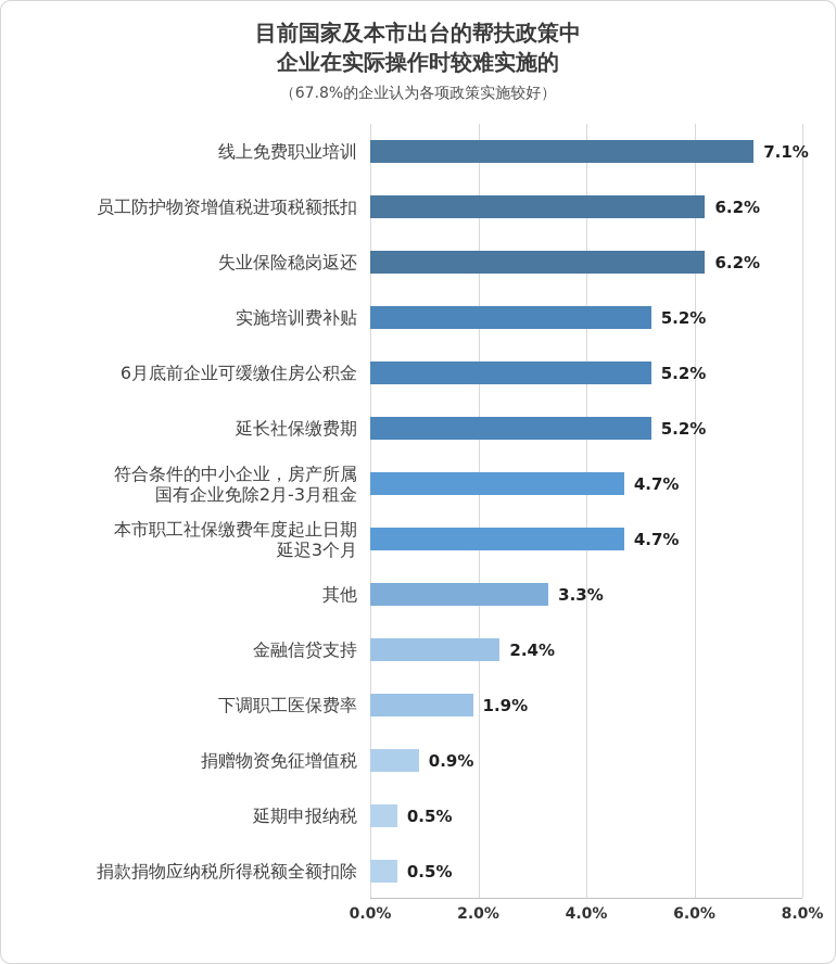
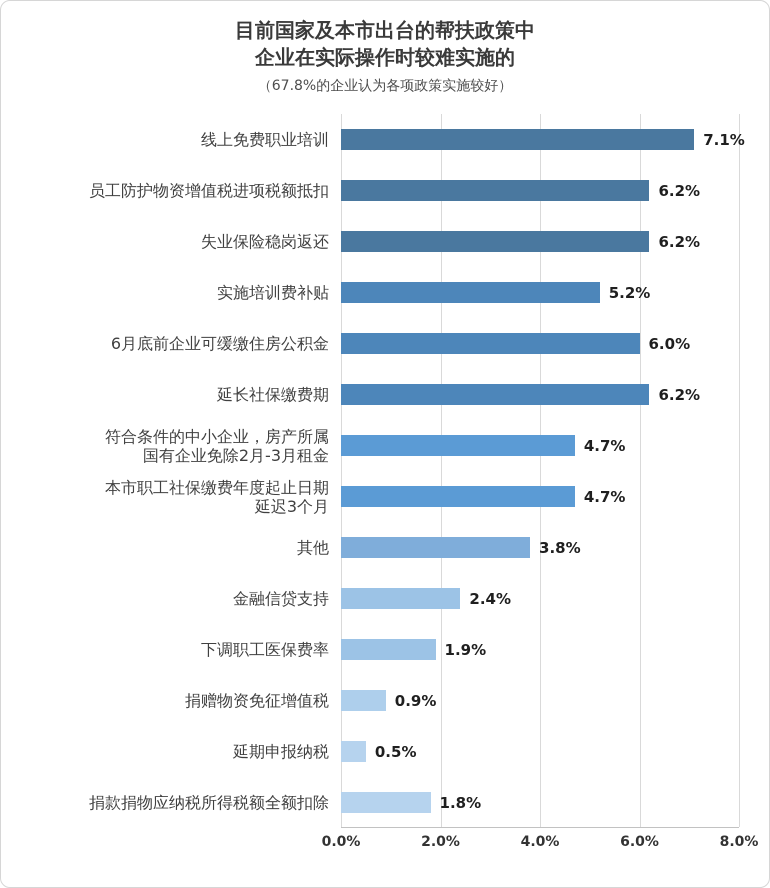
6月底前企业可缓缴住房公积金: 5.2% -> 6.0%
延长社保缴费期: 5.2% -> 6.2%
其他: 3.3% -> 3.8%
捐款捐物应纳税所得税额全额扣除: 0.5% -> 1.8%
